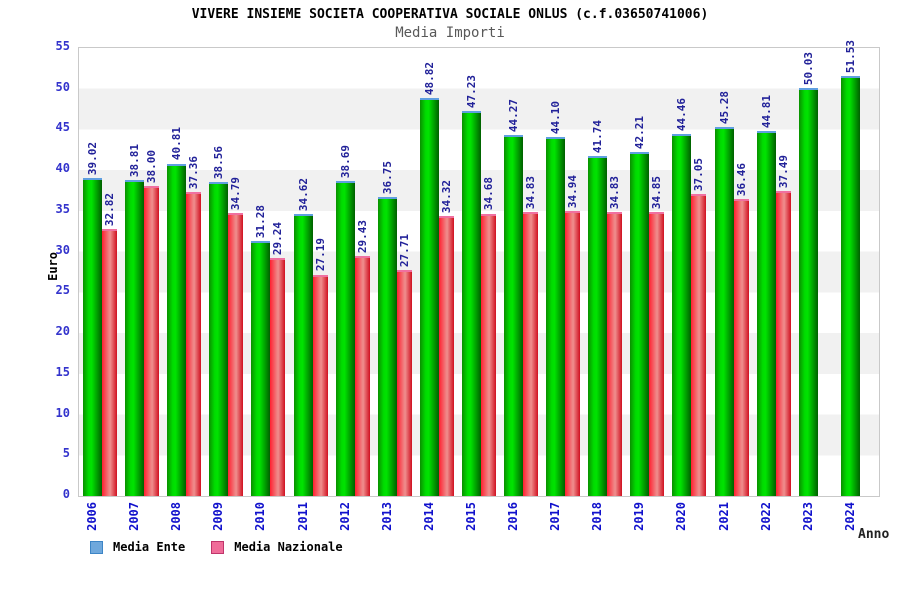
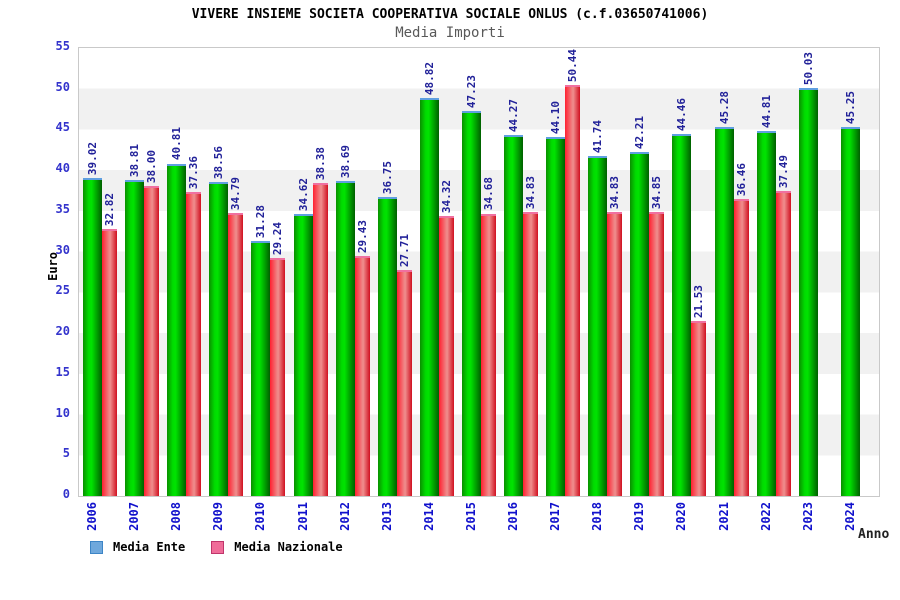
Media Nazionale/2011: 27.19 -> 38.38
Media Nazionale/2017: 34.94 -> 50.44
Media Nazionale/2020: 37.05 -> 21.53
Media Ente/2024: 51.53 -> 45.25
